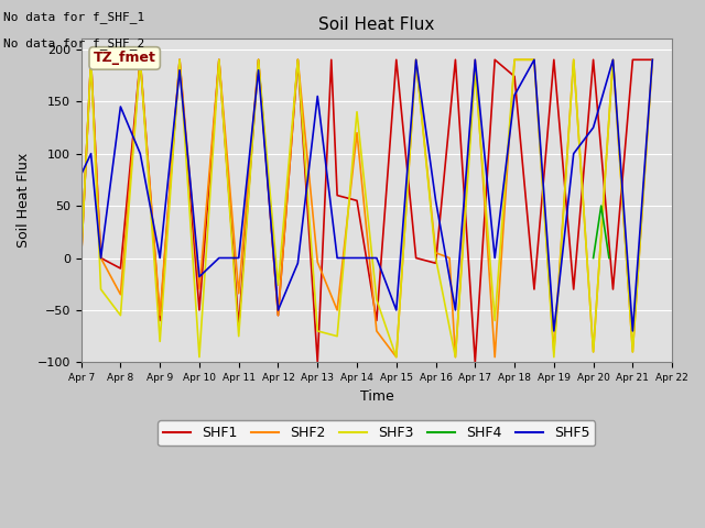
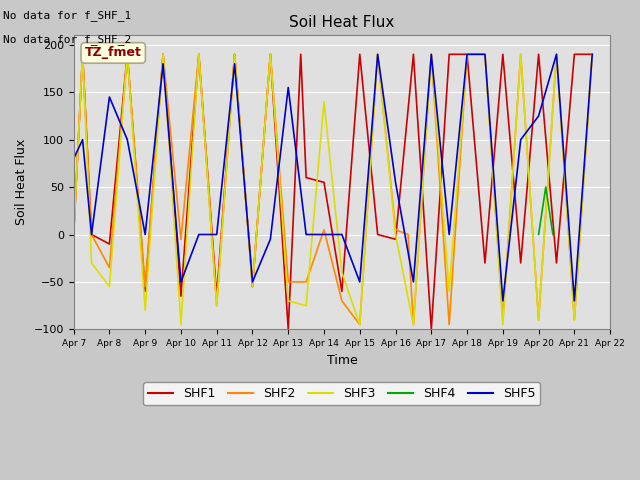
SHF1/Apr 10: -50 -> -65
SHF2/Apr 10: -30 -> -5
SHF5/Apr 10: -18 -> -50
SHF2/Apr 11: -34 -> -75
SHF3/Apr 12: -26 -> -55
SHF2/Apr 13: -4 -> -50
SHF2/Apr 14: 120 -> 5
SHF3/Apr 17: 178 -> 190
SHF1/Apr 18: 174 -> 190
SHF5/Apr 18: 156 -> 190
